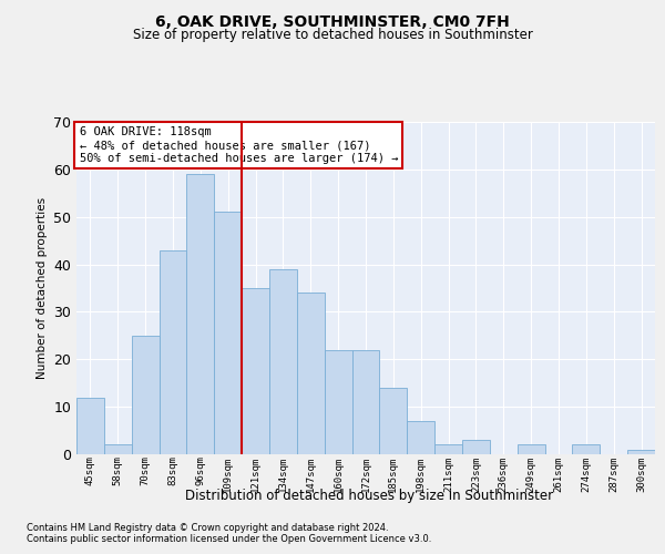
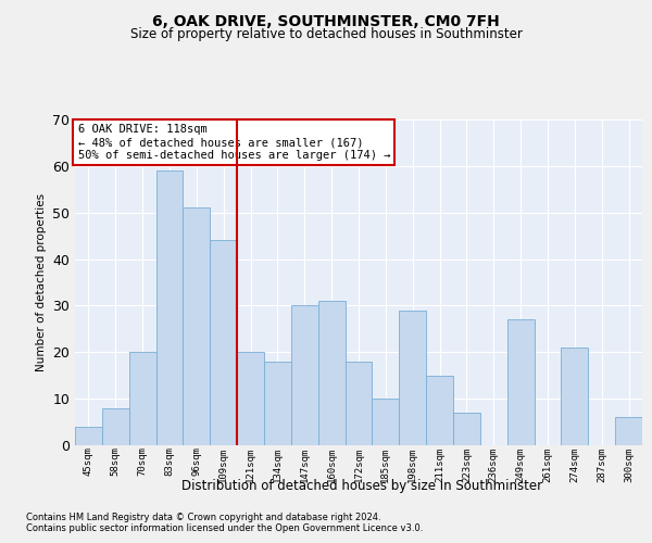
45sqm: 12 -> 4
58sqm: 2 -> 8
70sqm: 25 -> 20
83sqm: 43 -> 59
96sqm: 59 -> 51
109sqm: 51 -> 44
121sqm: 35 -> 20
134sqm: 39 -> 18
147sqm: 34 -> 30
160sqm: 22 -> 31
172sqm: 22 -> 18
185sqm: 14 -> 10
198sqm: 7 -> 29
211sqm: 2 -> 15
223sqm: 3 -> 7
249sqm: 2 -> 27
274sqm: 2 -> 21
300sqm: 1 -> 6
